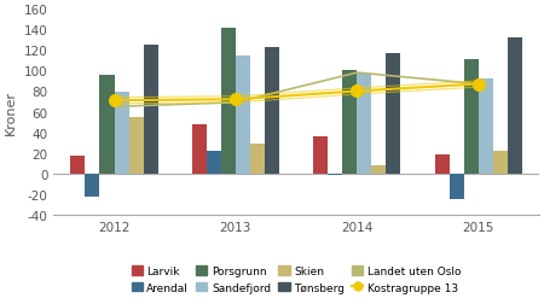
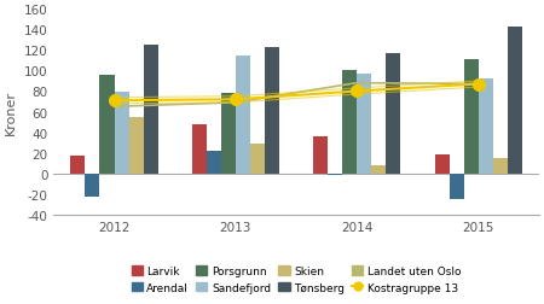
Porsgrunn/2013: 142 -> 78
Landet uten Oslo/2014: 98 -> 88
Skien/2015: 22 -> 15
Tønsberg/2015: 132 -> 143
